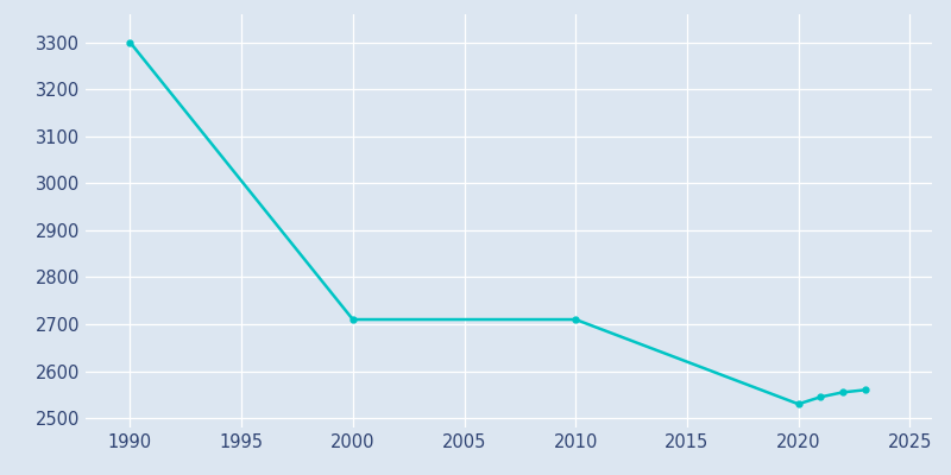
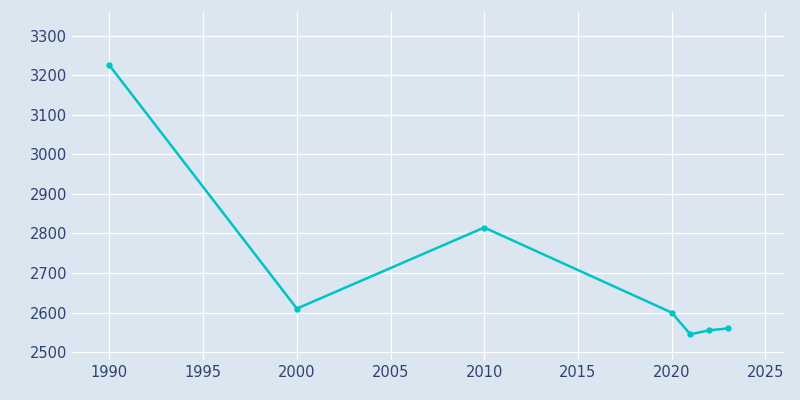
1990: 3300 -> 3225
2000: 2710 -> 2610
2010: 2710 -> 2815
2020: 2530 -> 2600
